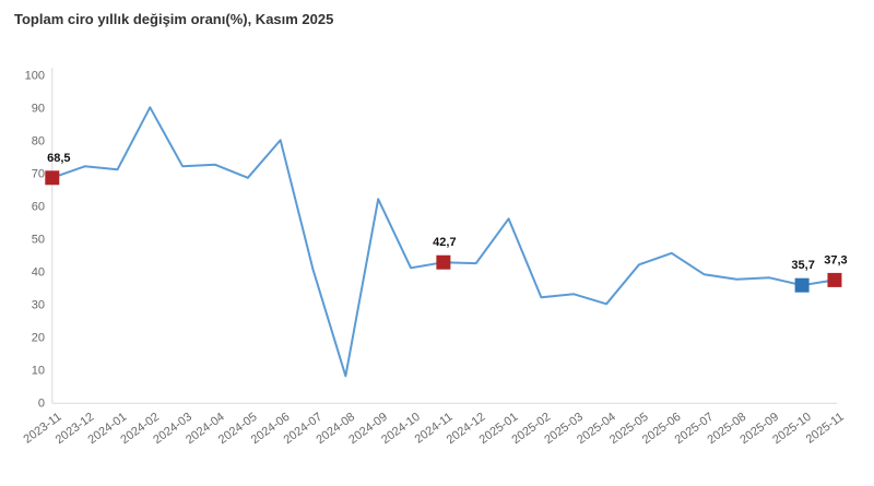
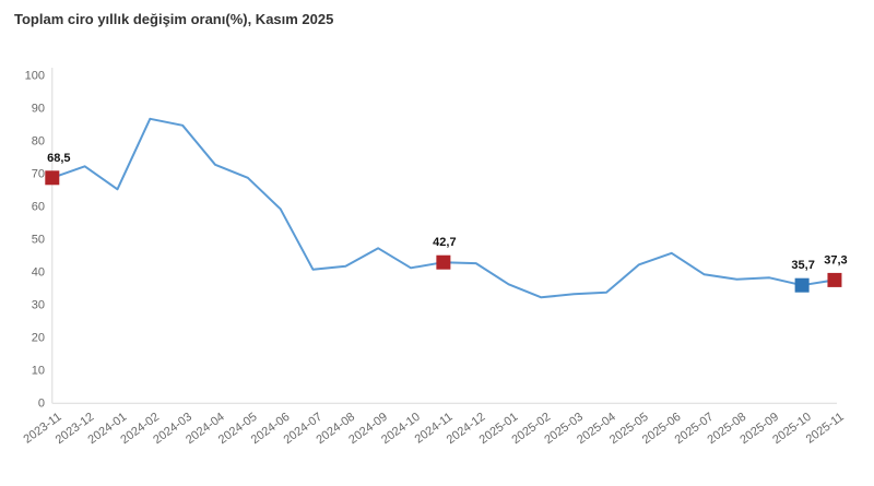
2024-01: 71 -> 65
2024-02: 90 -> 86
2024-03: 72 -> 84
2024-06: 80 -> 59
2024-08: 8 -> 42
2024-09: 62 -> 47
2025-01: 56 -> 36
2025-04: 30 -> 34
